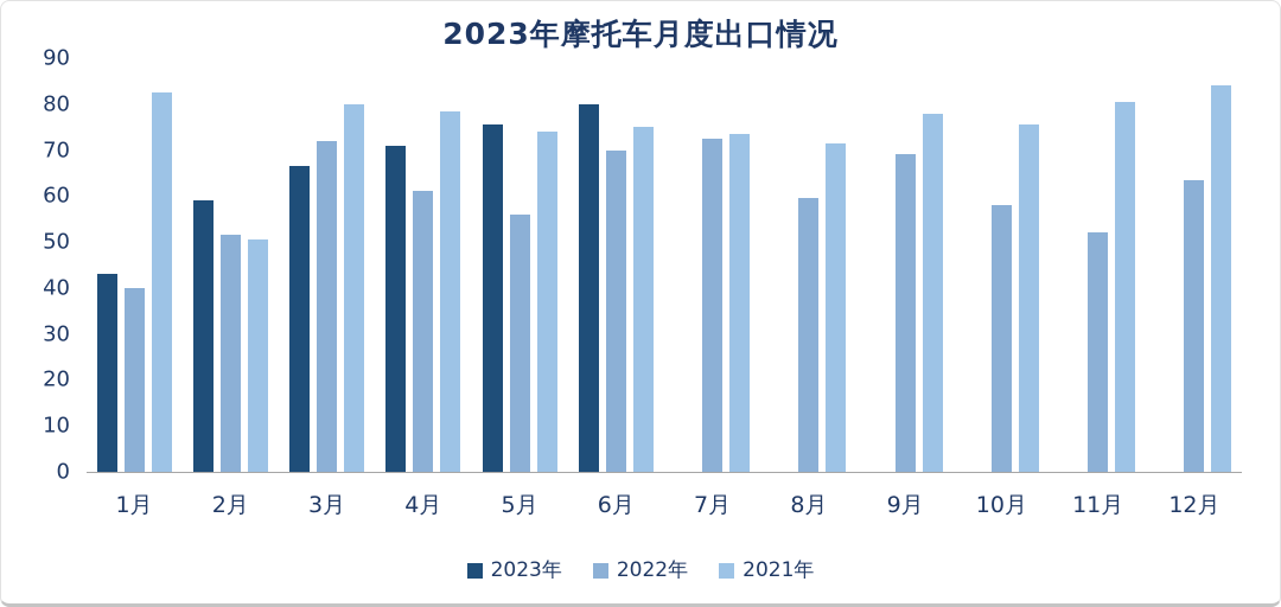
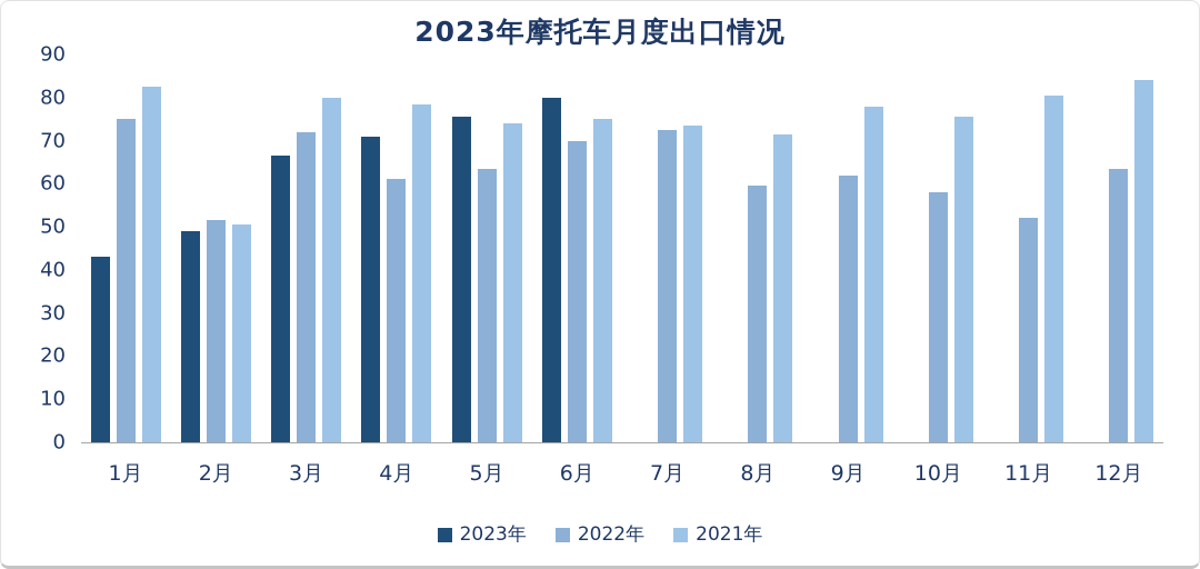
2022年/1月: 40 -> 75
2023年/2月: 59 -> 49
2022年/5月: 56 -> 64
2022年/9月: 69 -> 62
